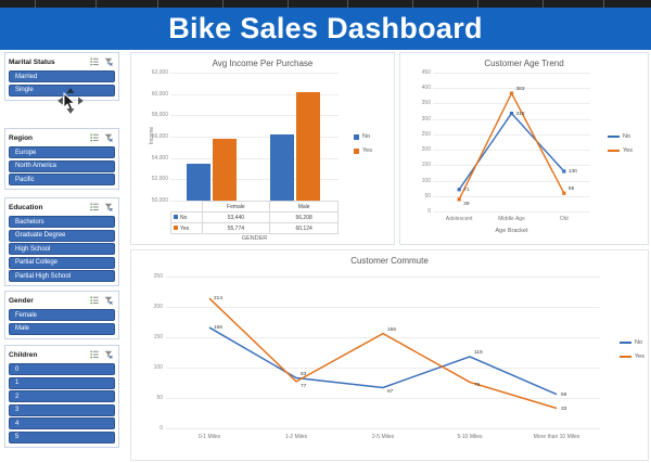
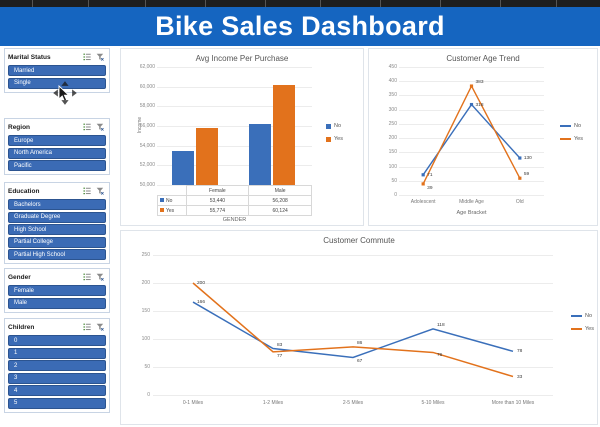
Customer Commute/Yes/0-1 Miles: 214 -> 200
Customer Commute/Yes/2-5 Miles: 156 -> 86
Customer Commute/No/More than 10 Miles: 56 -> 78
